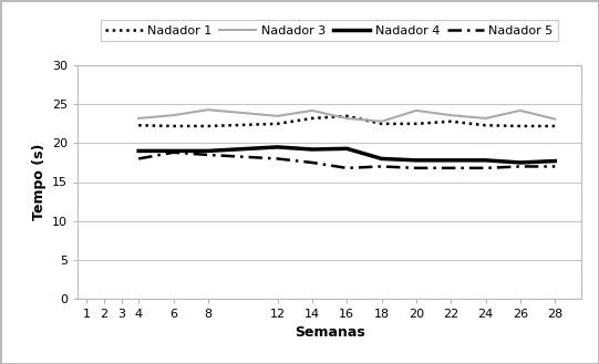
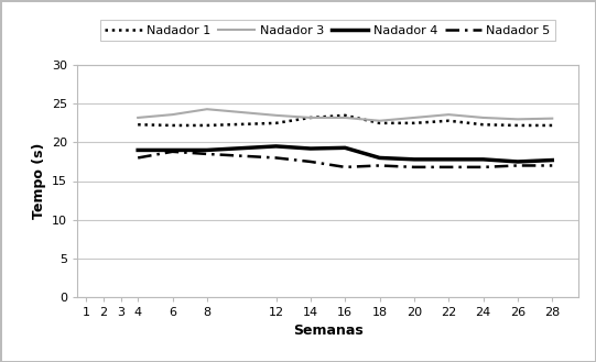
Nadador 3/14: 24.2 -> 23.2
Nadador 3/20: 24.2 -> 23.2
Nadador 3/26: 24.2 -> 23.0
